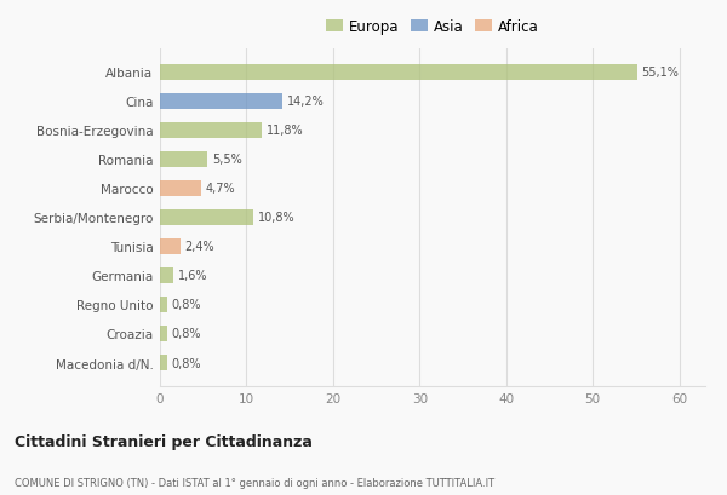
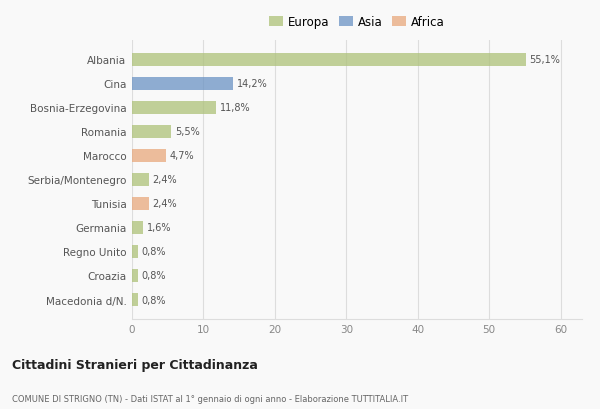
Serbia/Montenegro: 10,8% -> 2,4%
